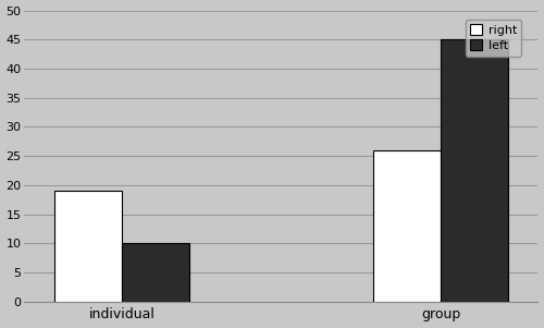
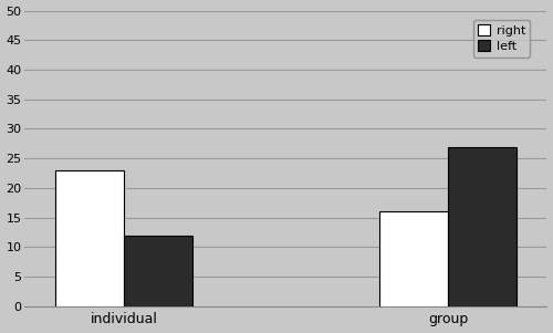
right/individual: 19 -> 23
left/individual: 10 -> 12
right/group: 26 -> 16
left/group: 45 -> 27
